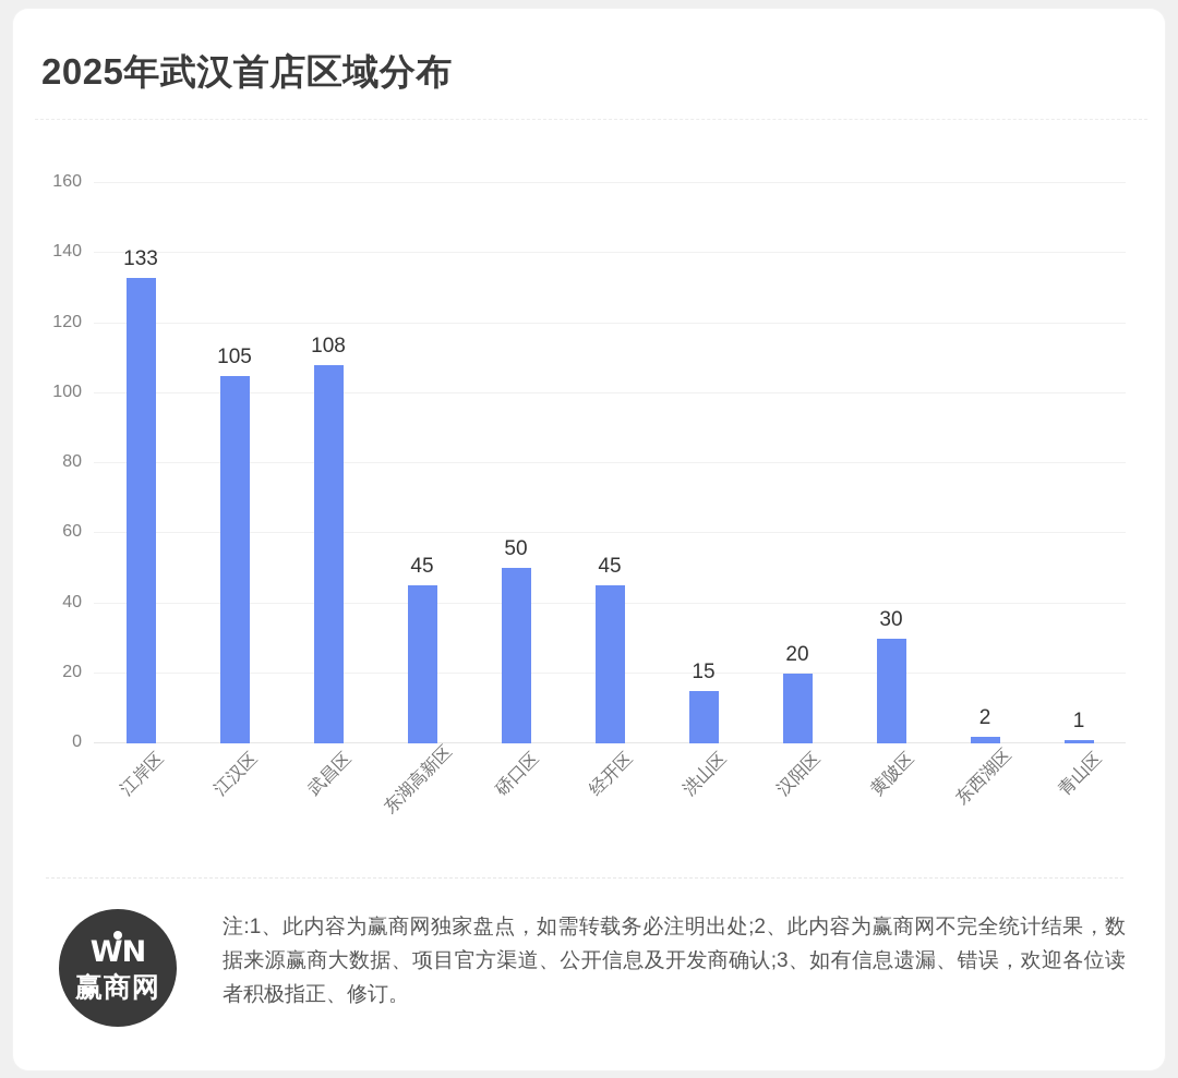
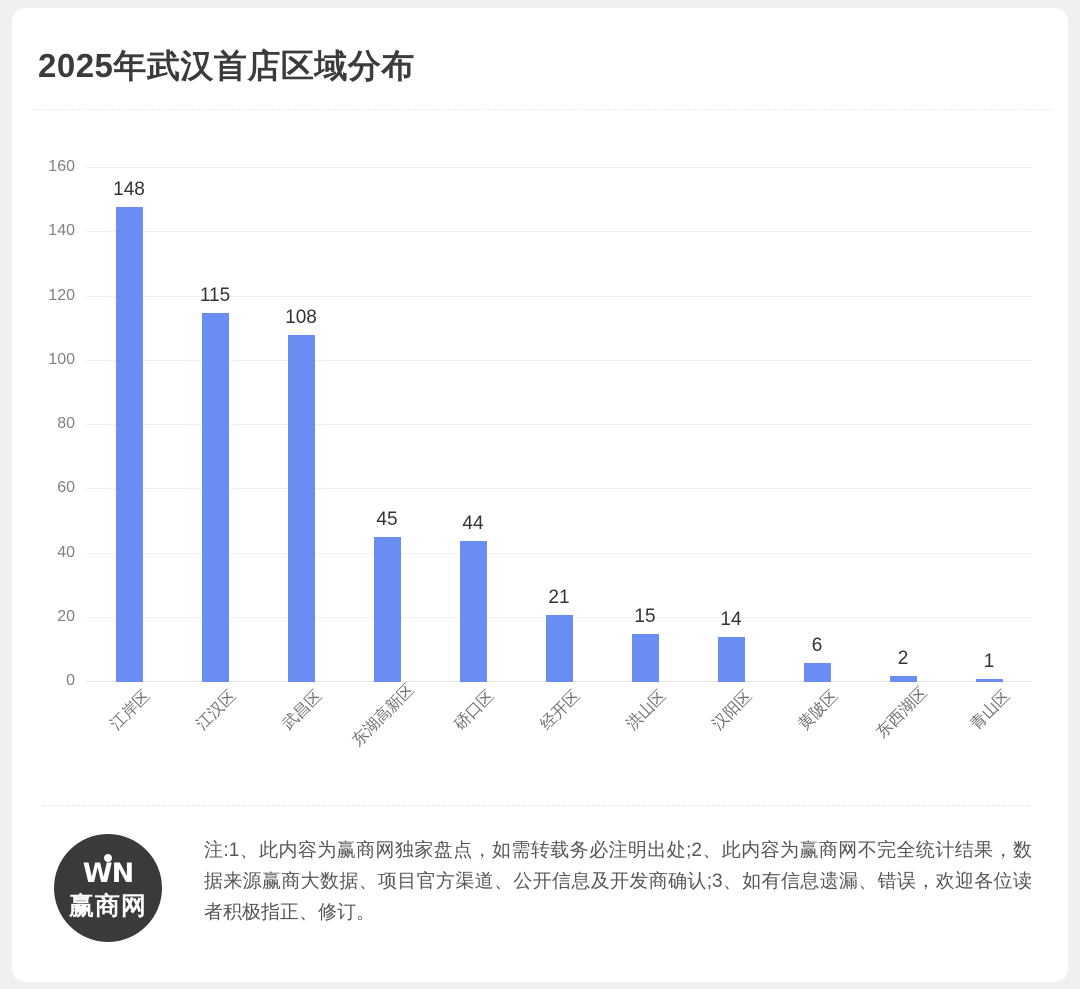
江岸区: 133 -> 148
江汉区: 105 -> 115
硚口区: 50 -> 44
经开区: 45 -> 21
汉阳区: 20 -> 14
黄陂区: 30 -> 6
